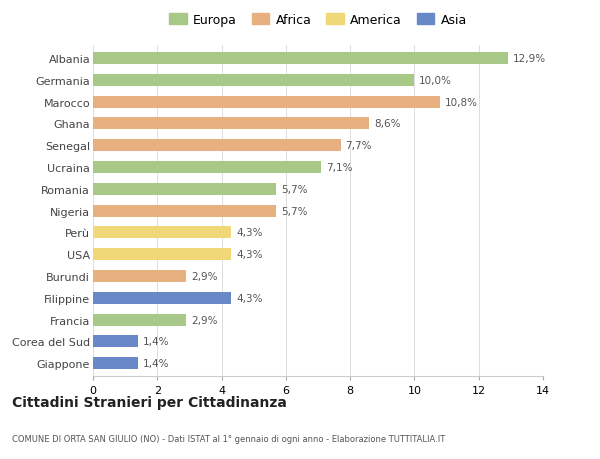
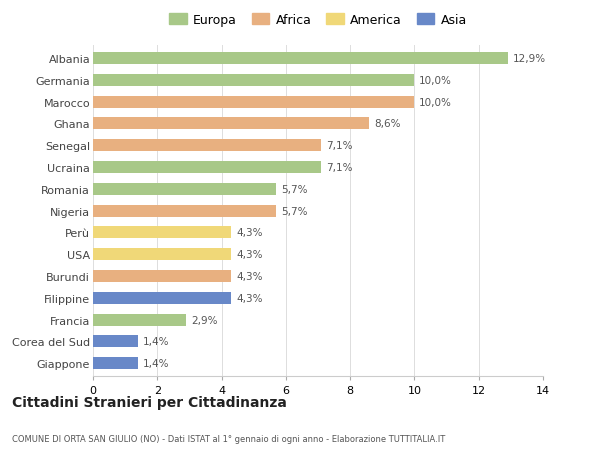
Marocco: 10,8% -> 10,0%
Senegal: 7,7% -> 7,1%
Burundi: 2,9% -> 4,3%
